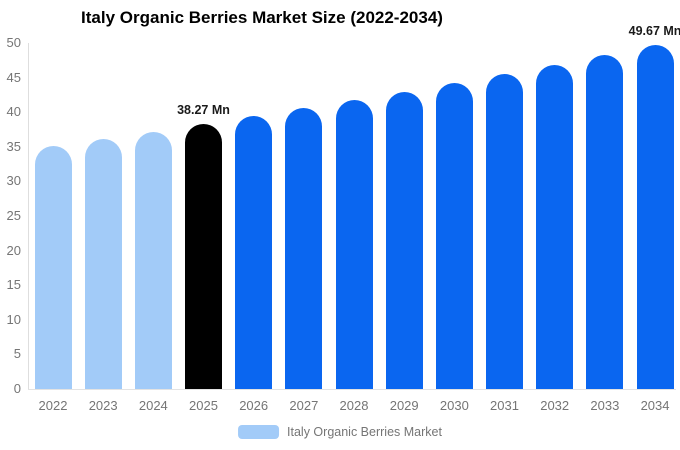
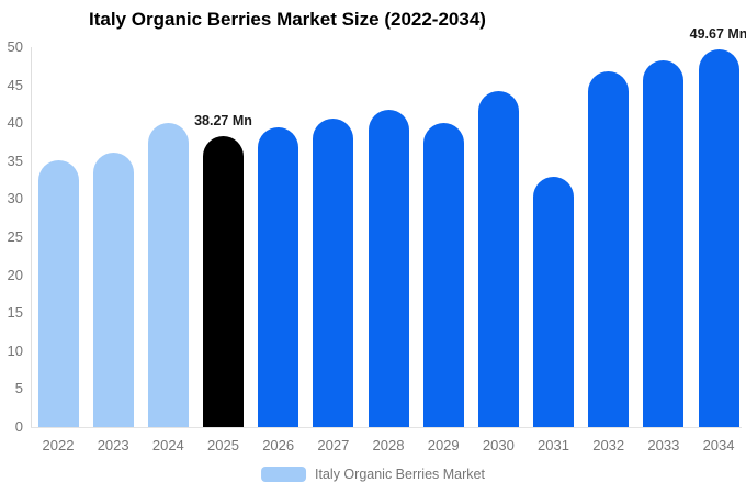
2024: 37 -> 40
2029: 43 -> 40
2031: 46 -> 33
